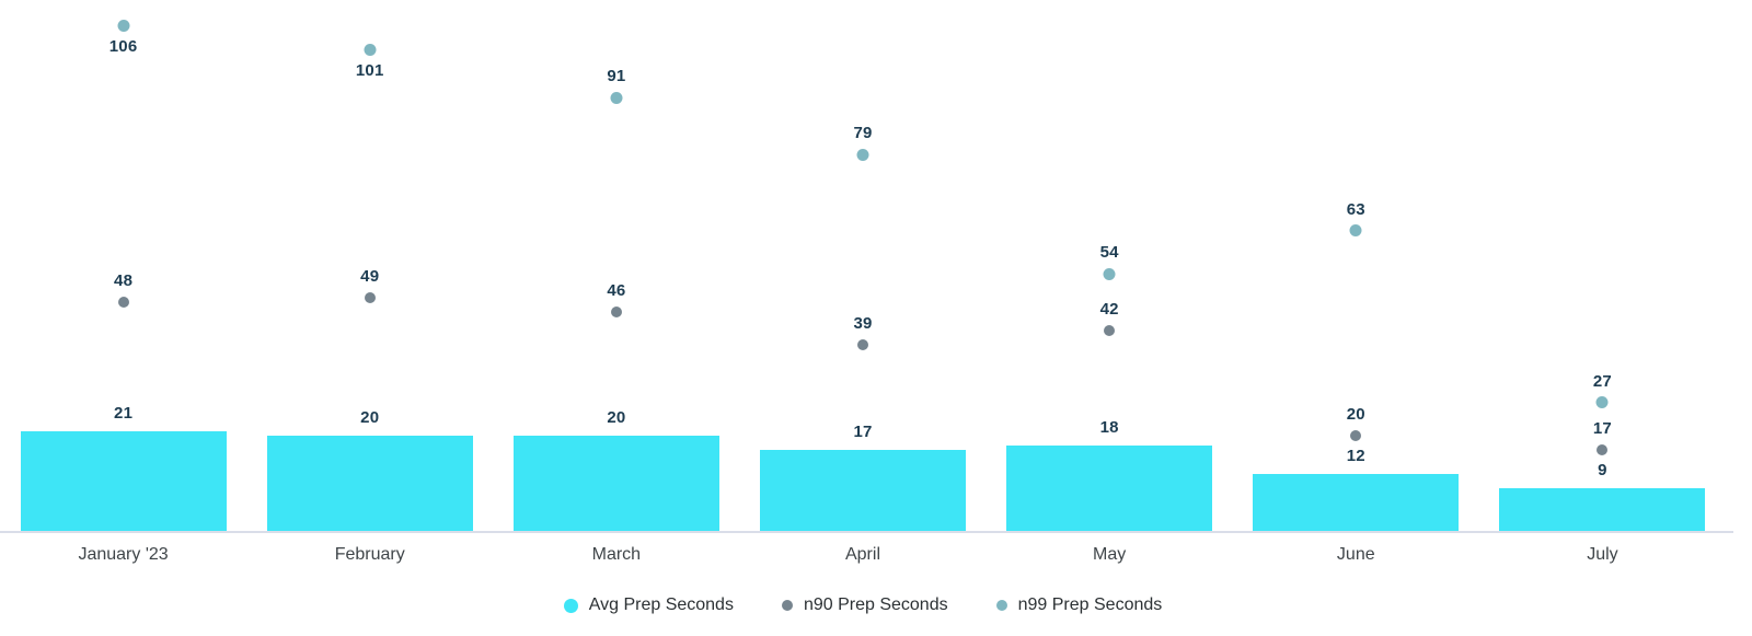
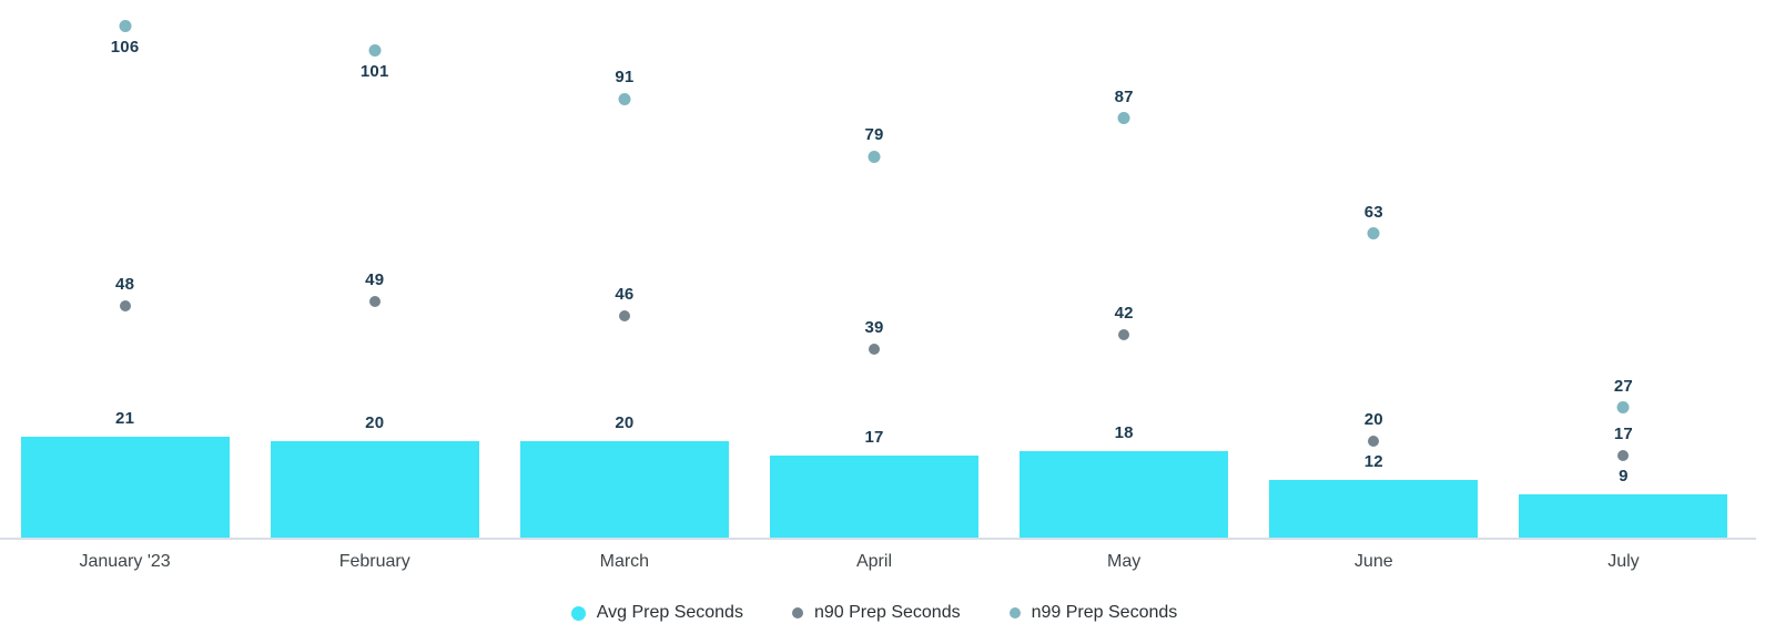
n99 Prep Seconds/May: 54 -> 87
